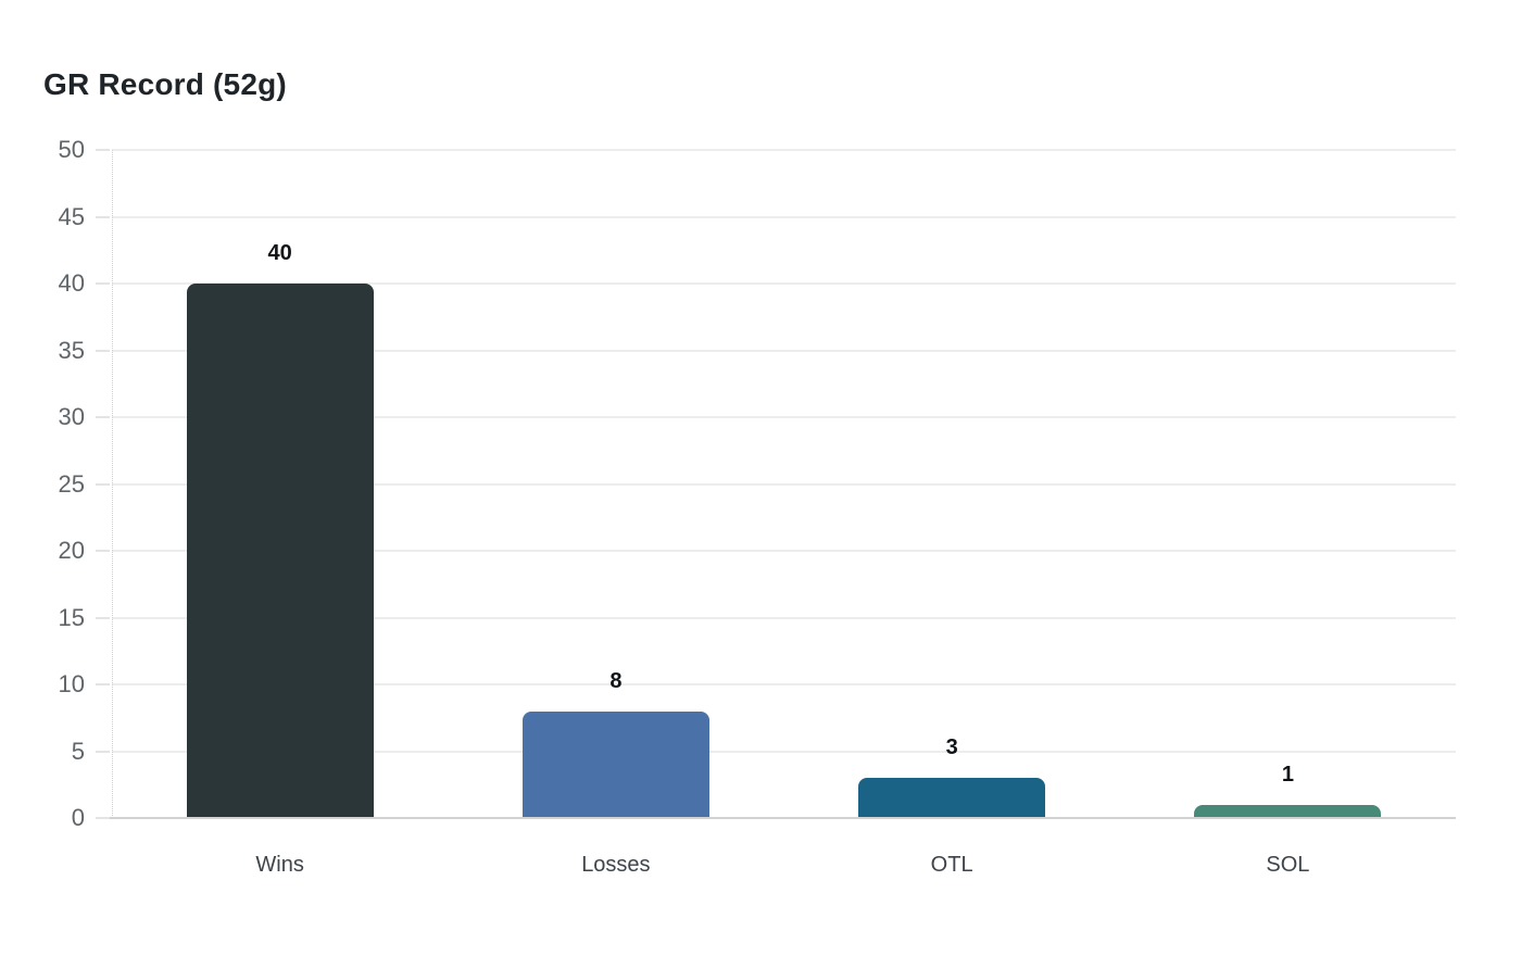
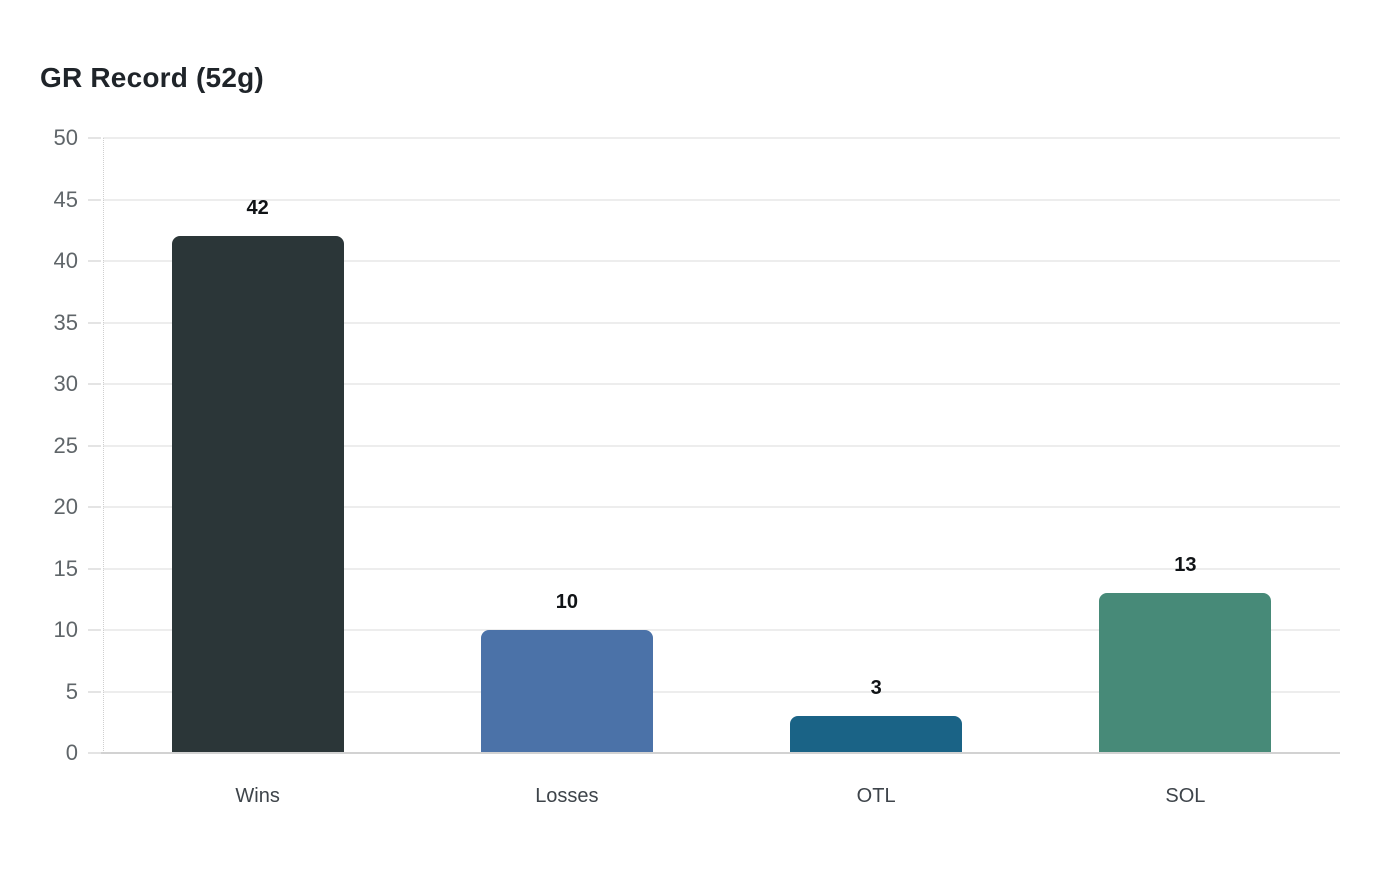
Wins: 40 -> 42
Losses: 8 -> 10
SOL: 1 -> 13
